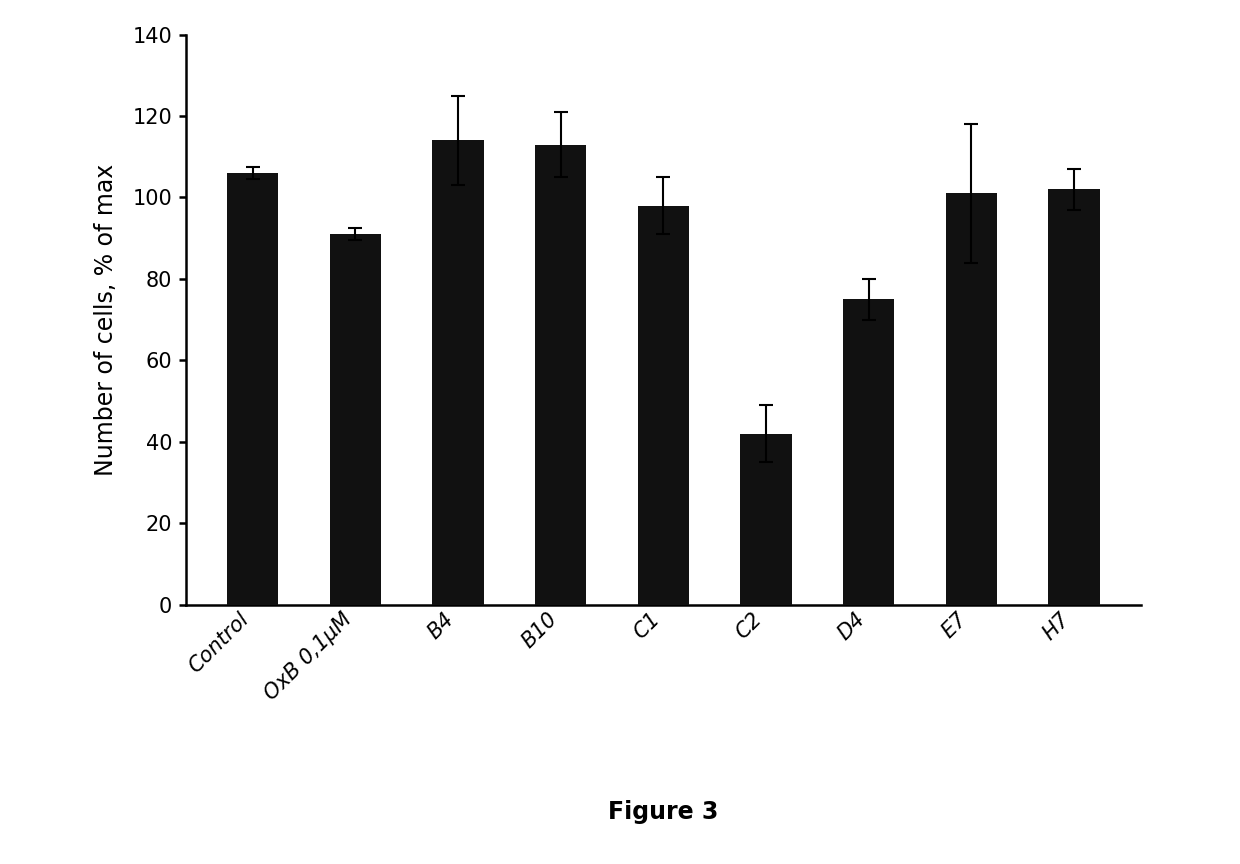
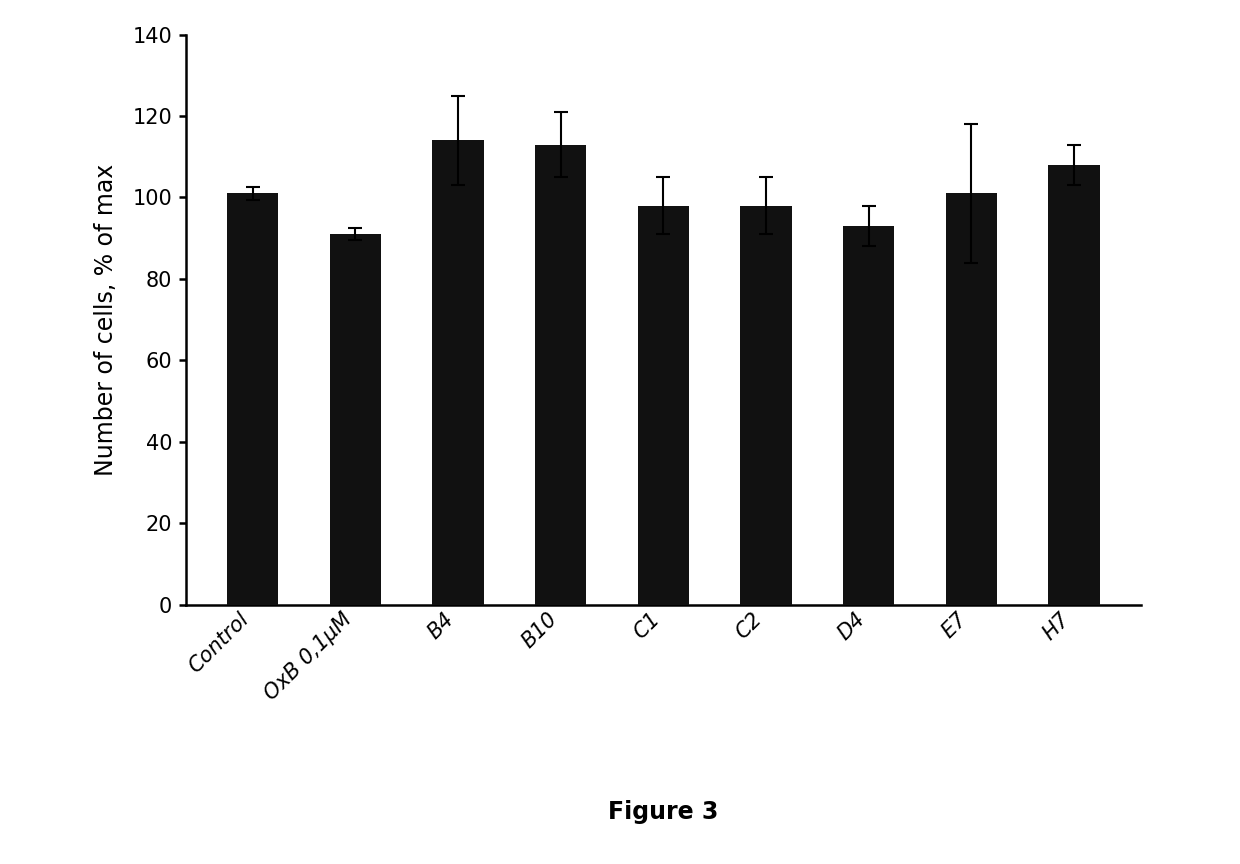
Control: 106 -> 101
C2: 42 -> 98
D4: 75 -> 93
H7: 102 -> 108
